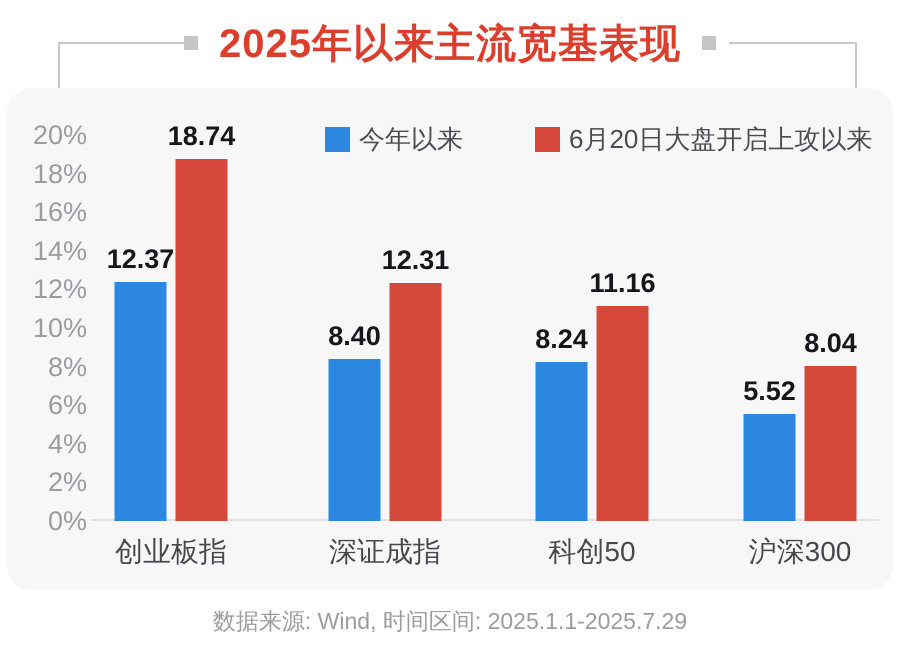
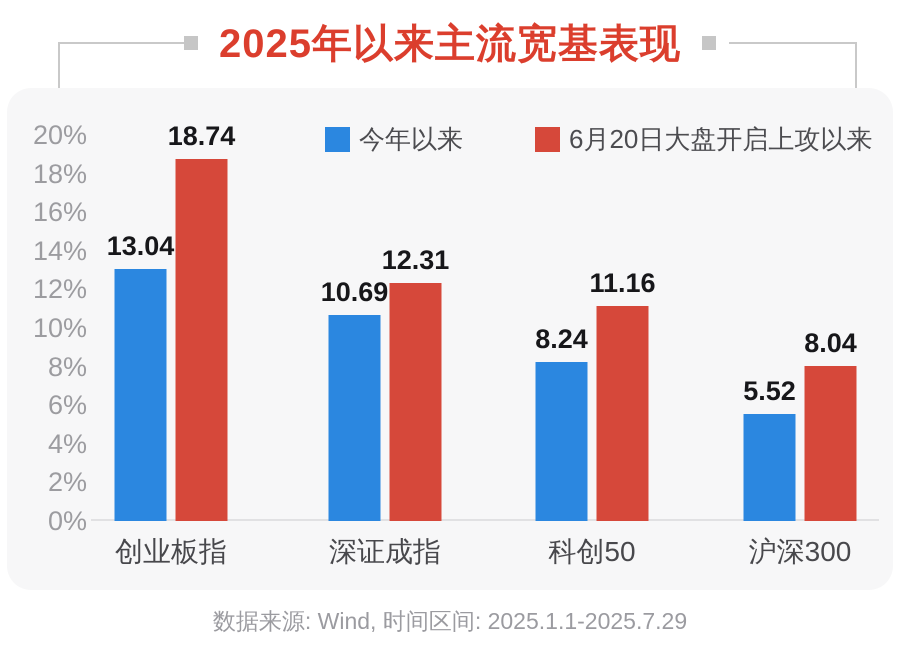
今年以来/创业板指: 12.37 -> 13.04
今年以来/深证成指: 8.40 -> 10.69
